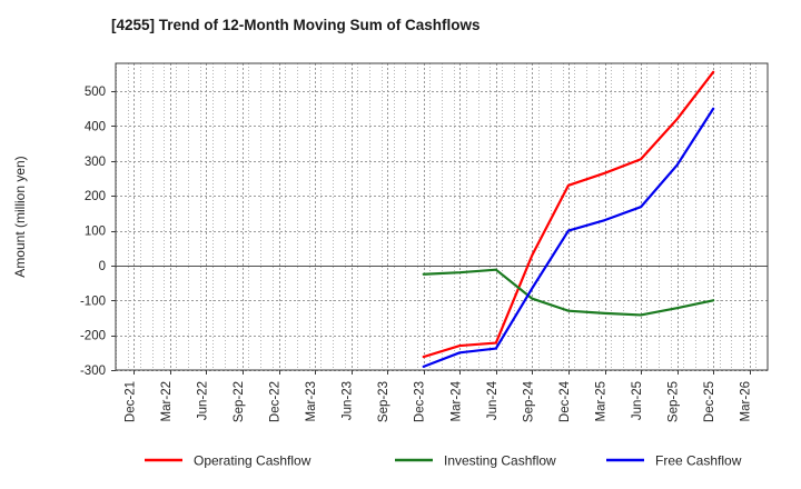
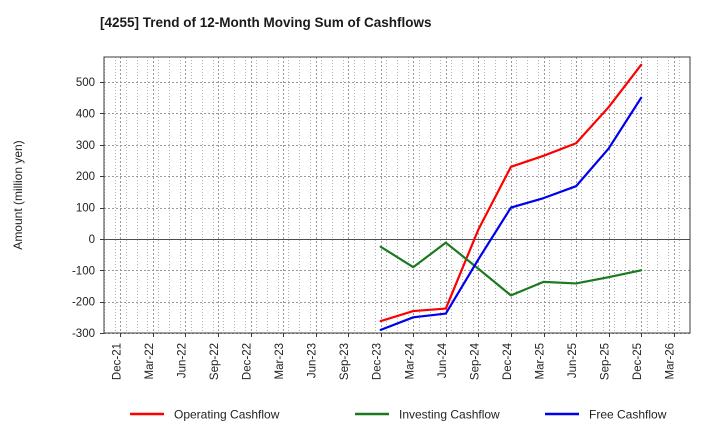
Investing Cashflow/Mar-24: -20 -> -90
Investing Cashflow/Dec-24: -130 -> -180
